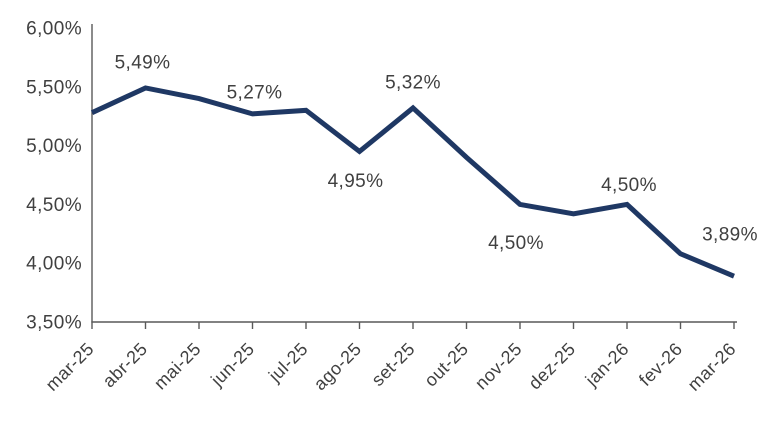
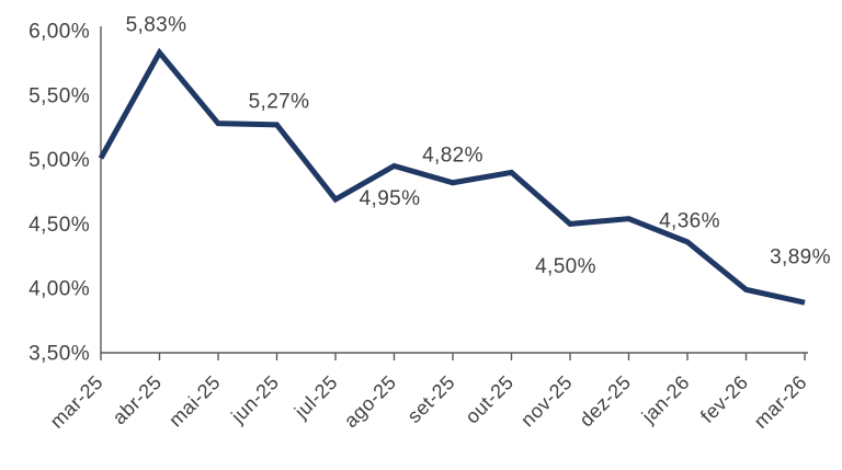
mar-25: 5,28% -> 5,01%
abr-25: 5,49% -> 5,83%
mai-25: 5,40% -> 5,28%
jul-25: 5,30% -> 4,69%
set-25: 5,32% -> 4,82%
dez-25: 4,42% -> 4,54%
jan-26: 4,50% -> 4,36%
fev-26: 4,08% -> 3,99%
